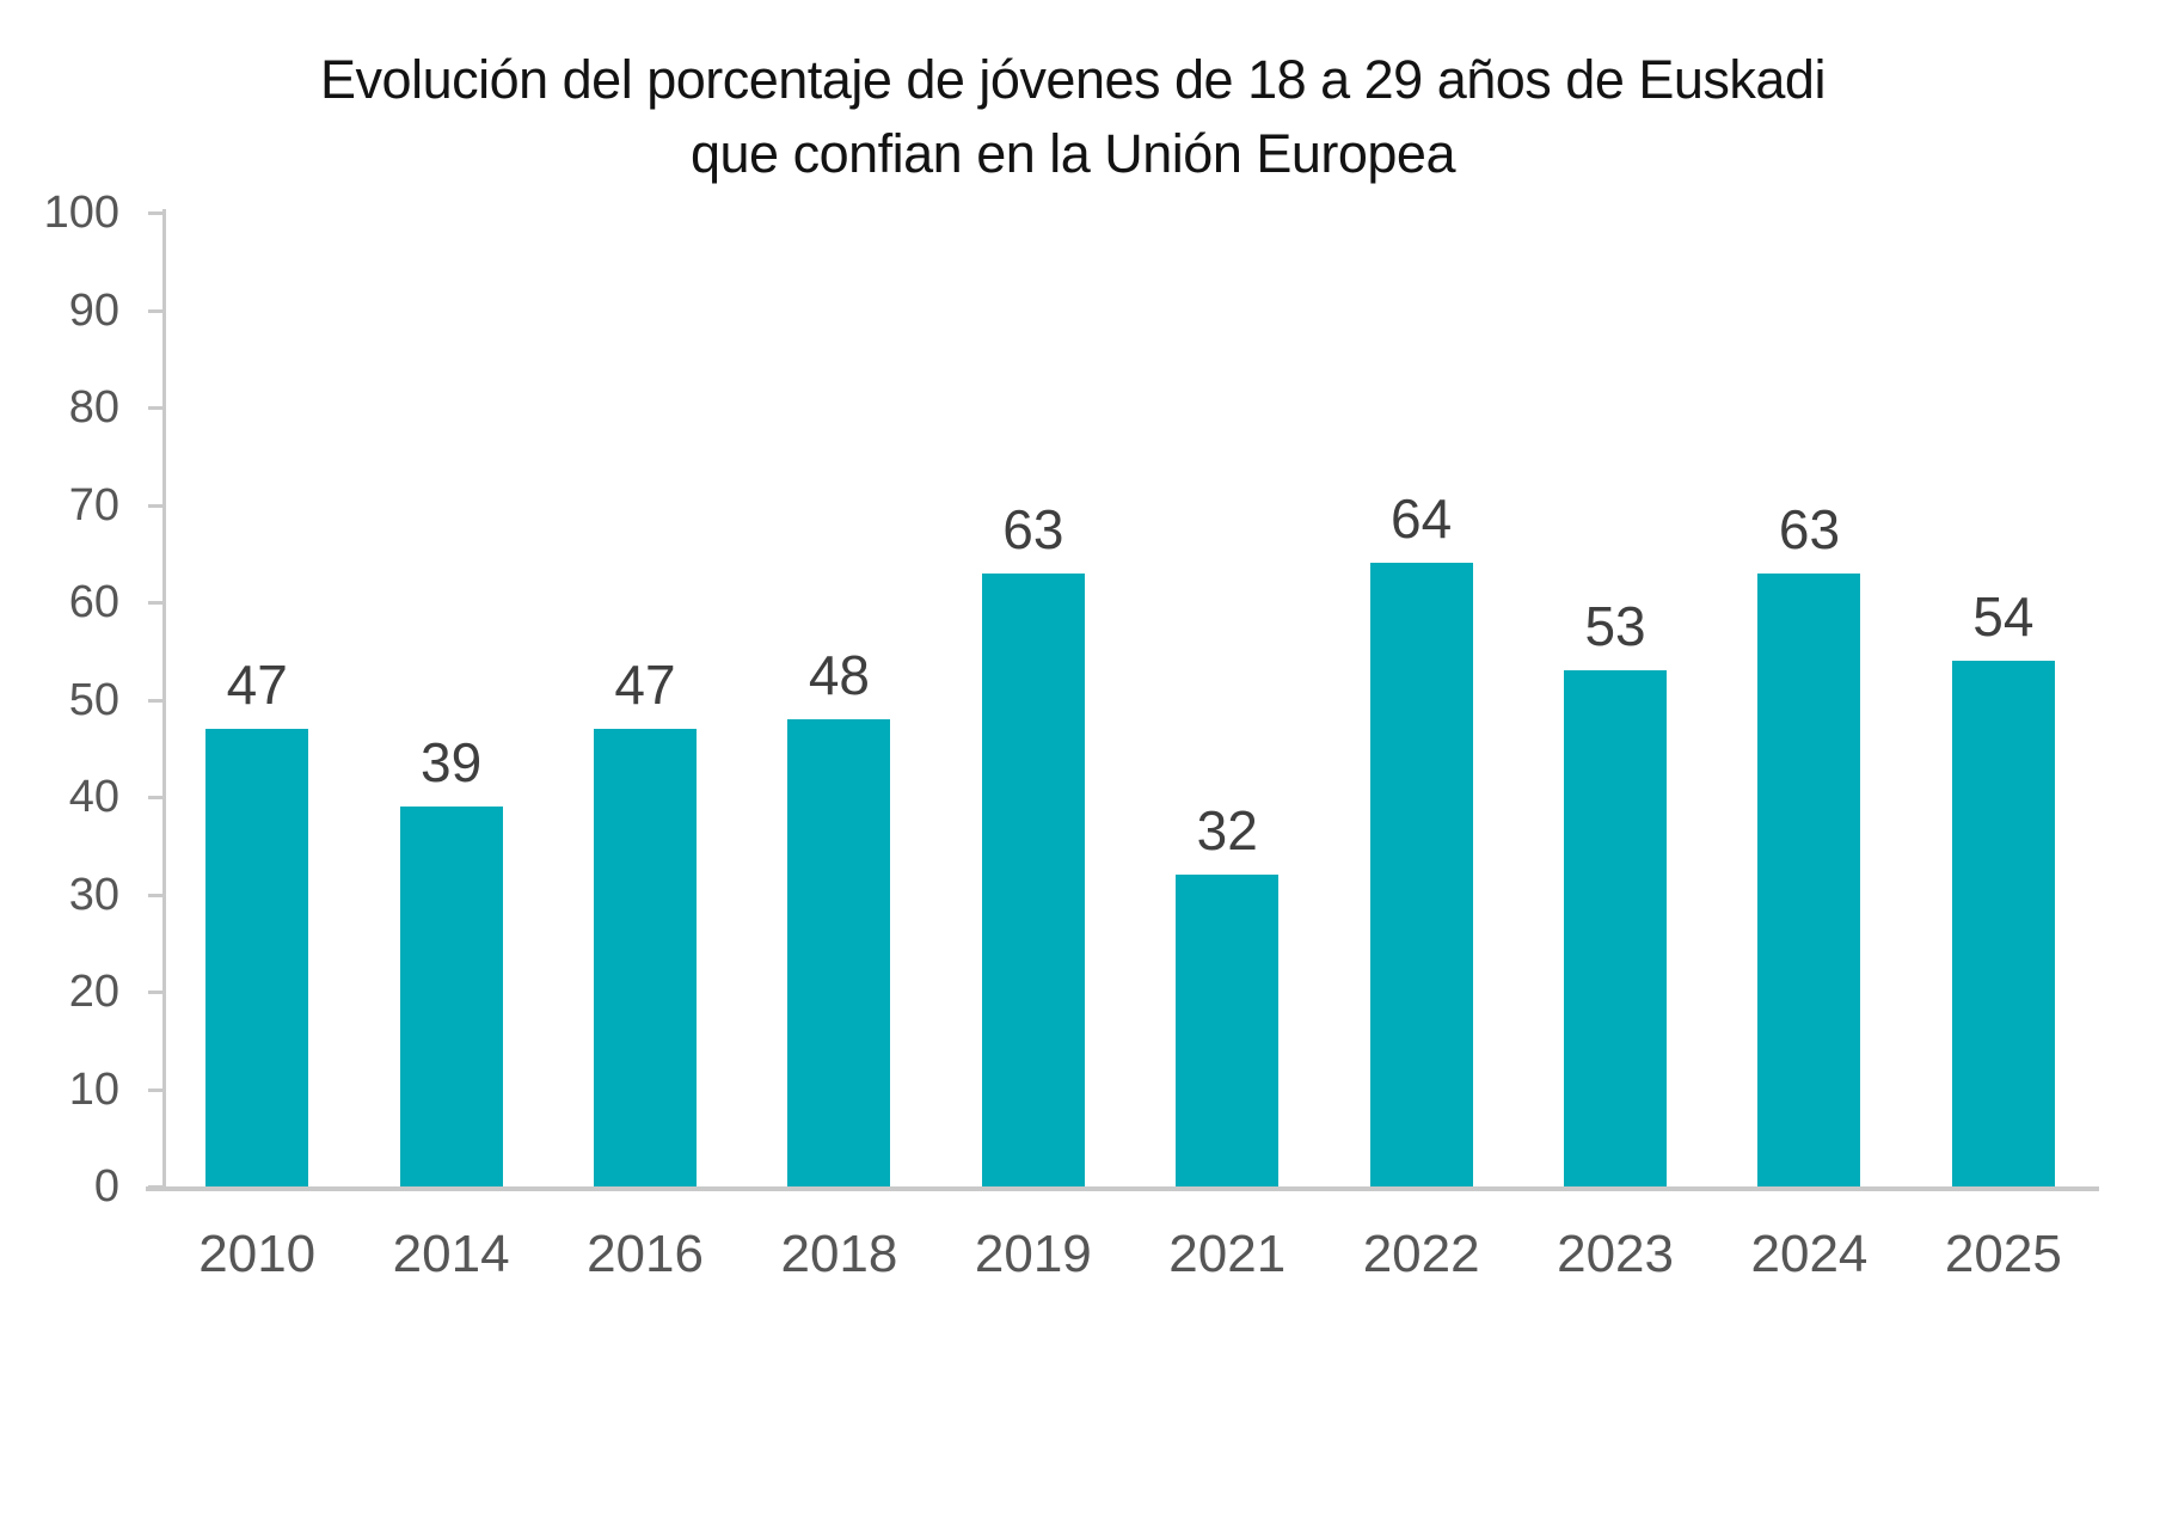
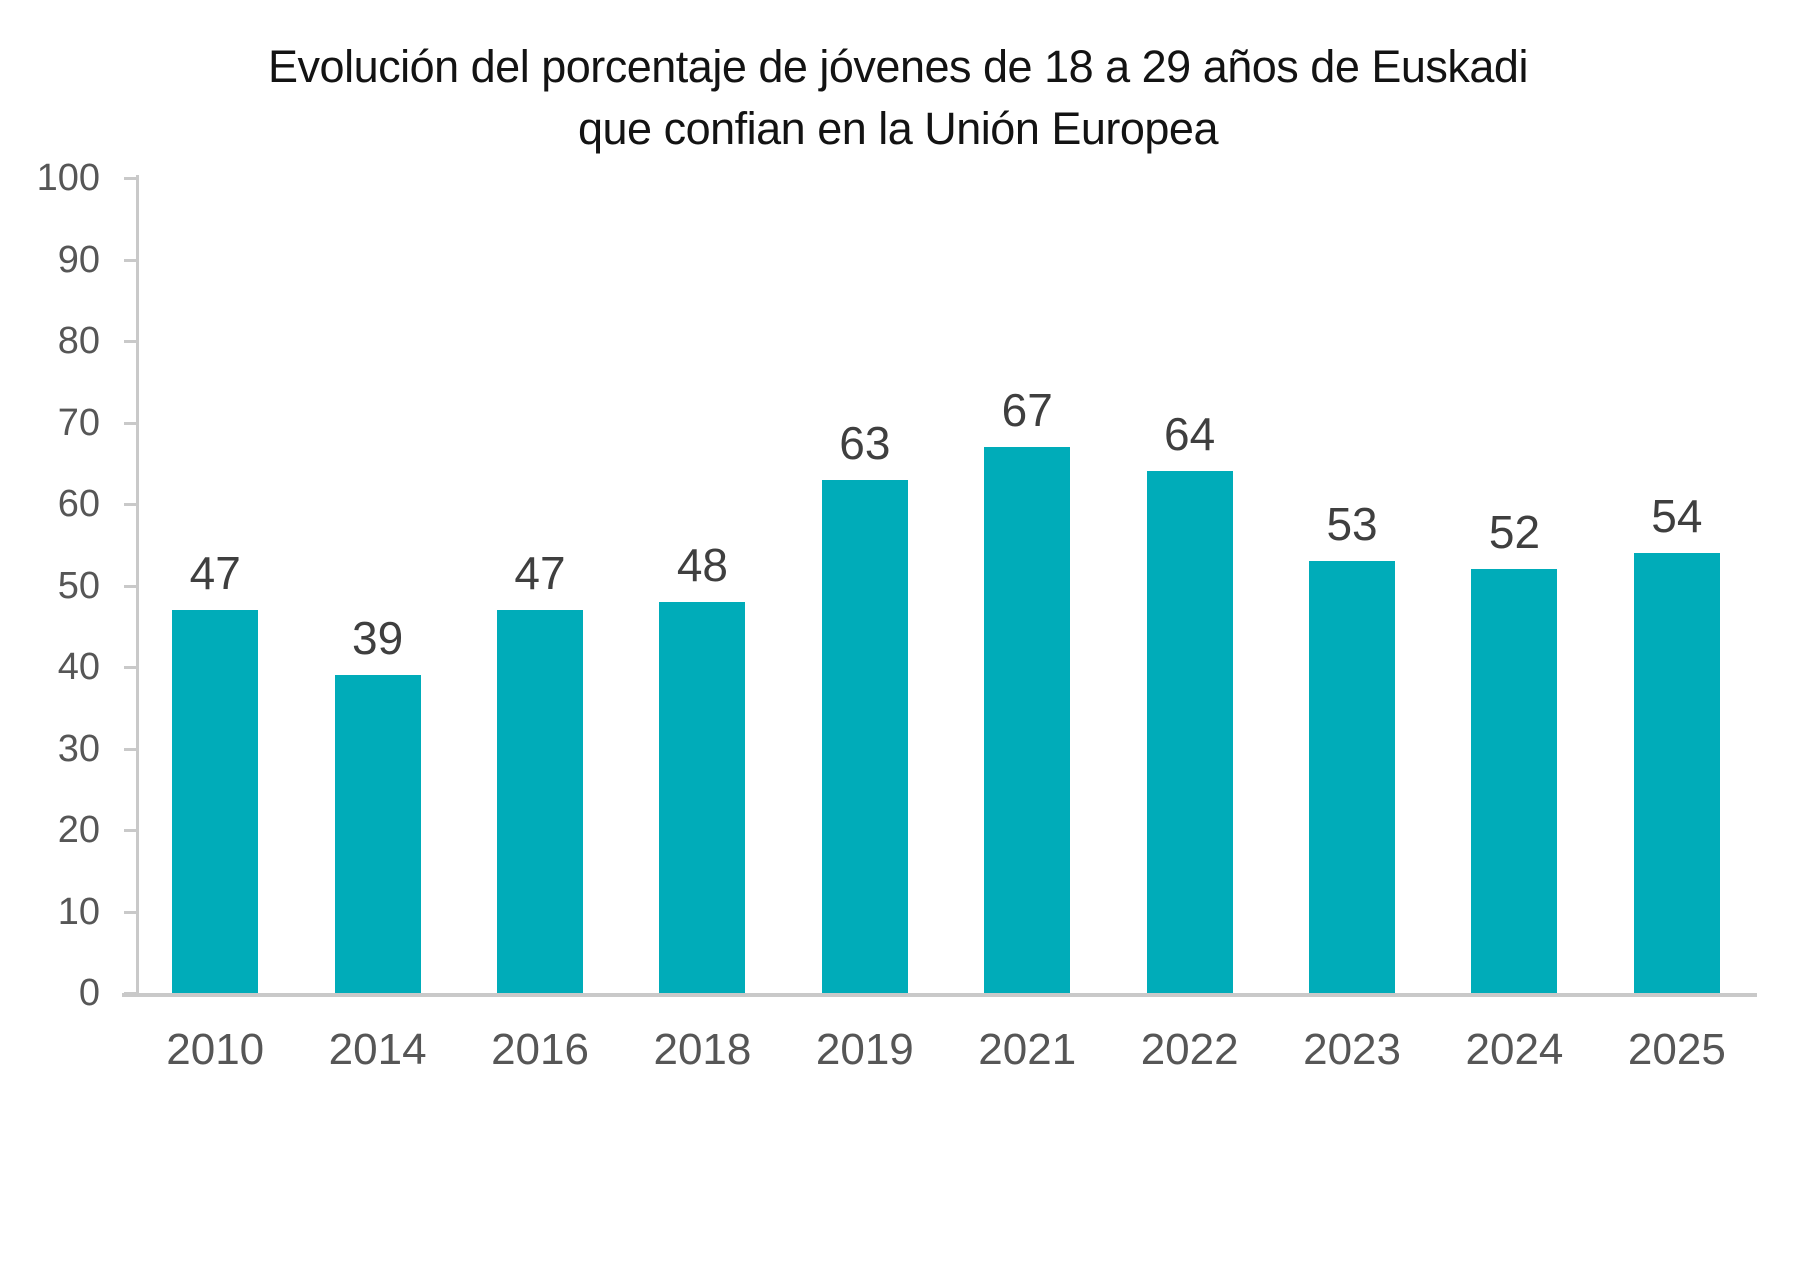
2021: 32 -> 67
2024: 63 -> 52
